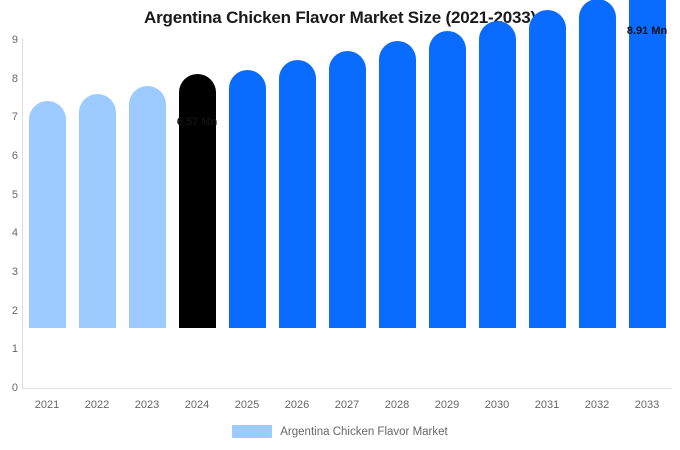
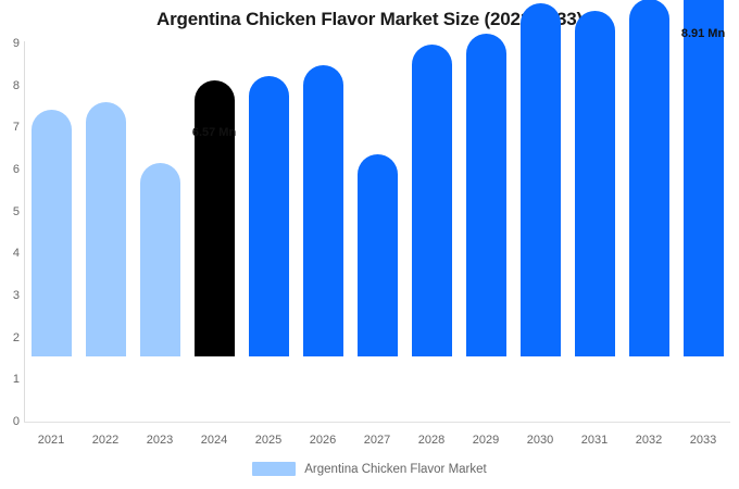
2023: 6.3 -> 4.6
2027: 7.2 -> 4.8
2030: 7.9 -> 8.4
